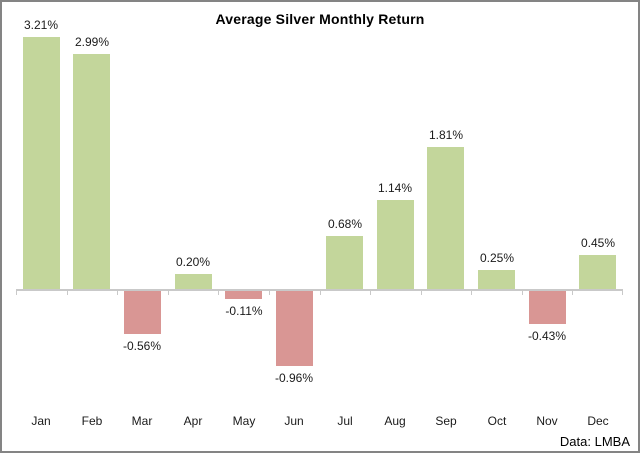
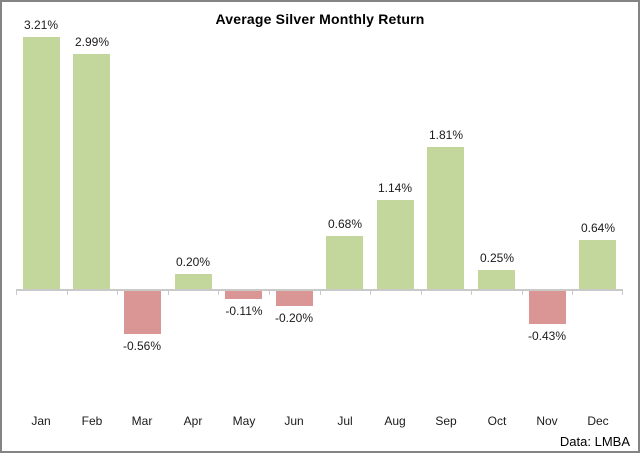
Jun: -0.96% -> -0.20%
Dec: 0.45% -> 0.64%
